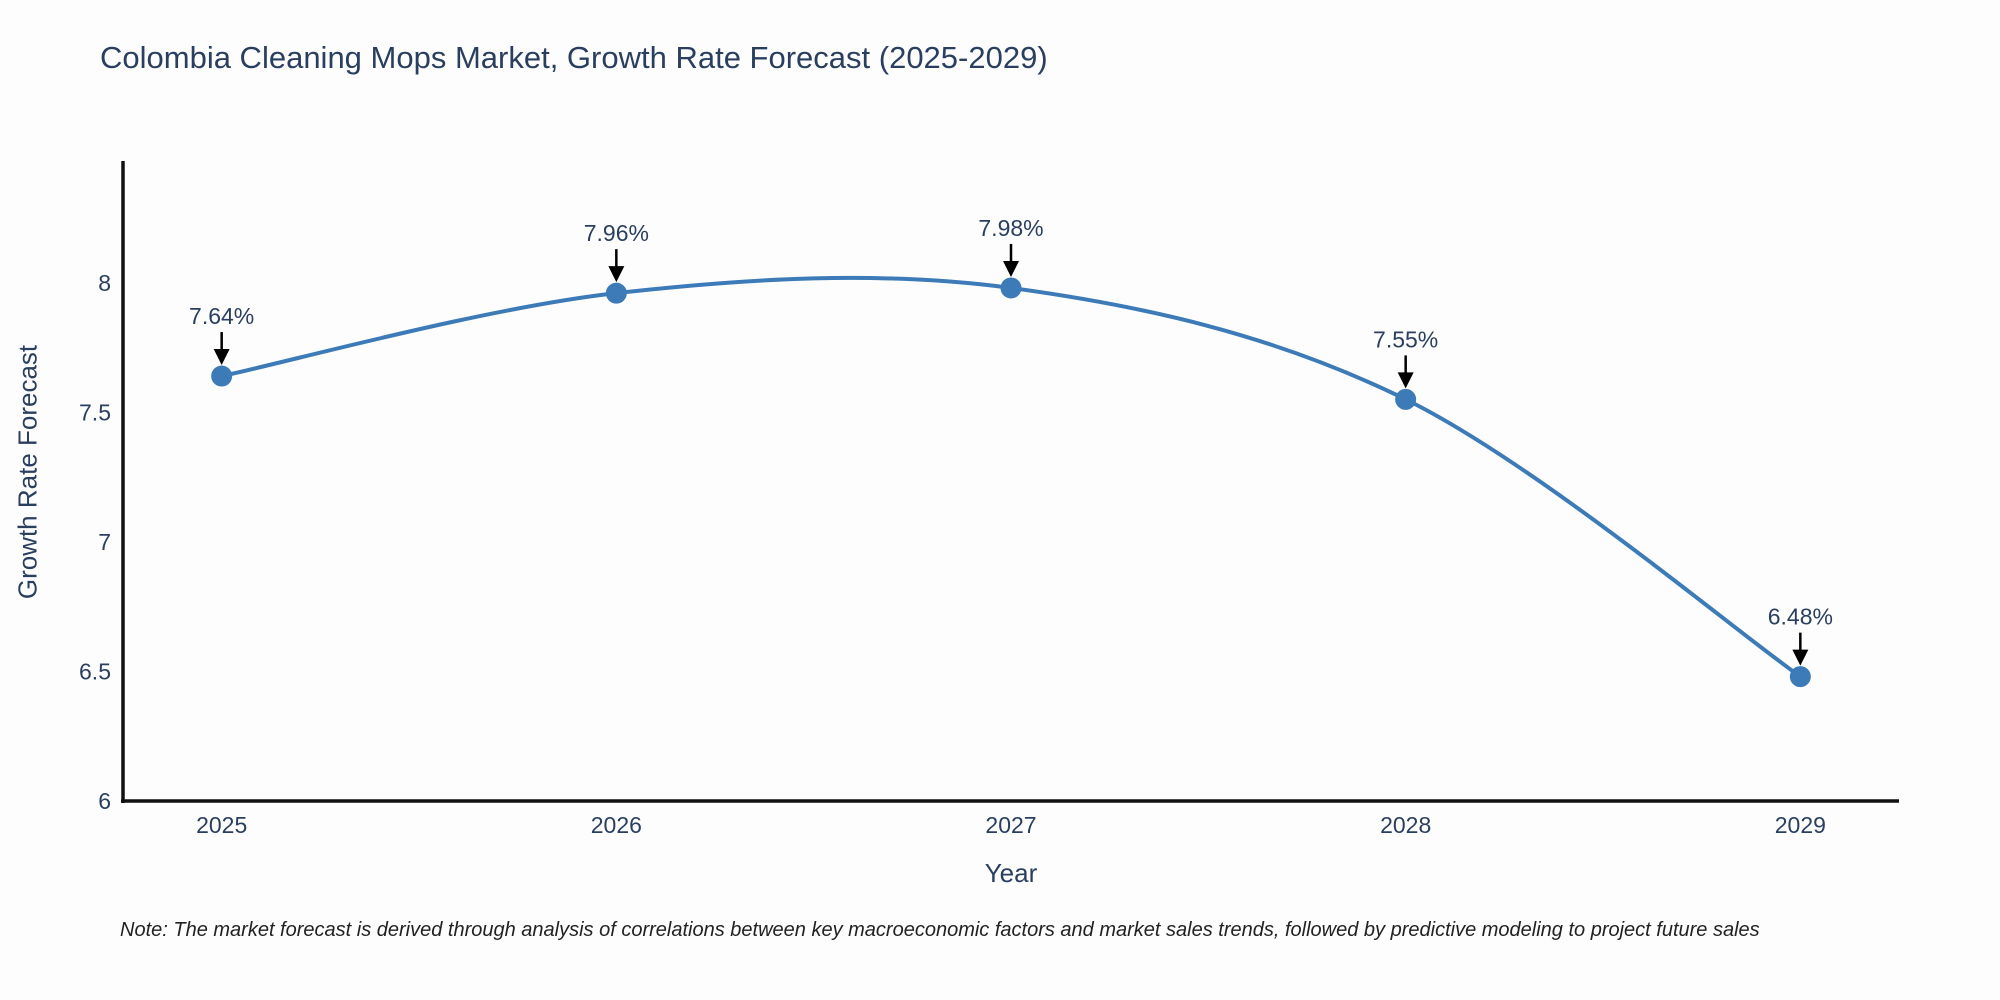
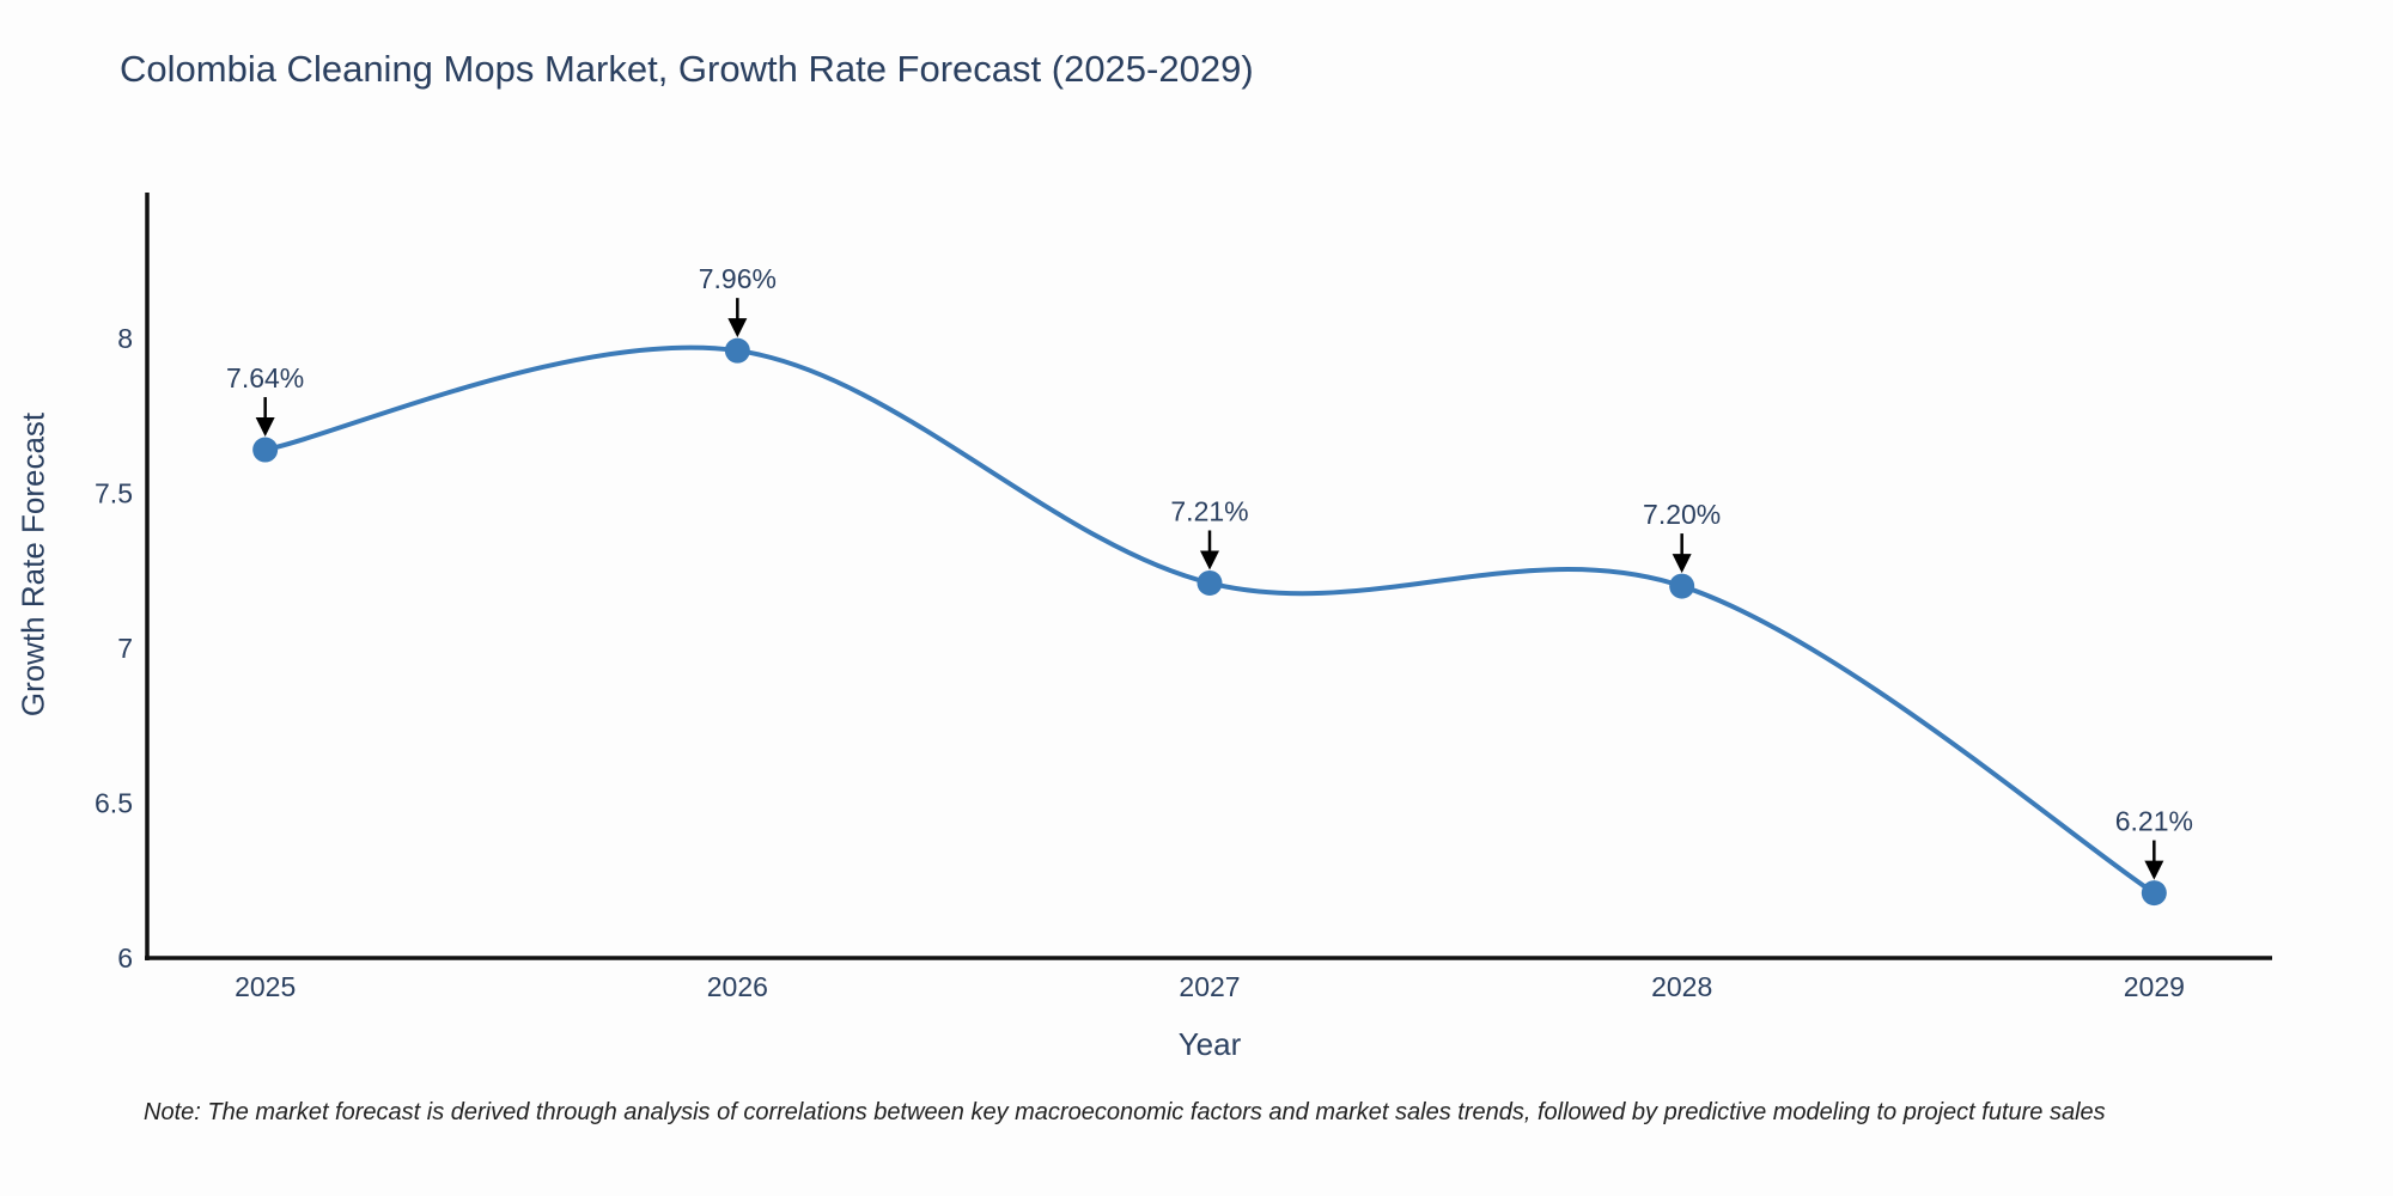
2027: 7.98% -> 7.21%
2028: 7.55% -> 7.20%
2029: 6.48% -> 6.21%
